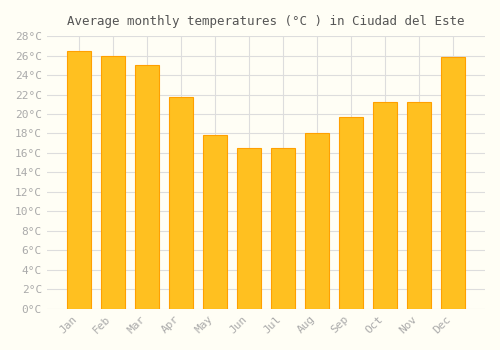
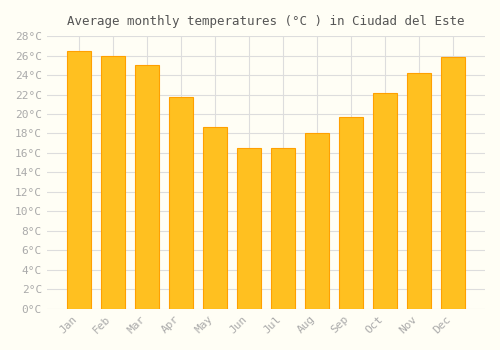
May: 17.8°C -> 18.7°C
Oct: 21.2°C -> 22.2°C
Nov: 21.2°C -> 24.2°C
